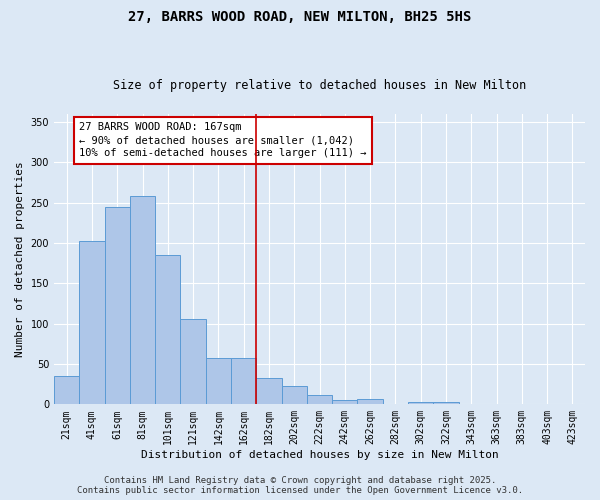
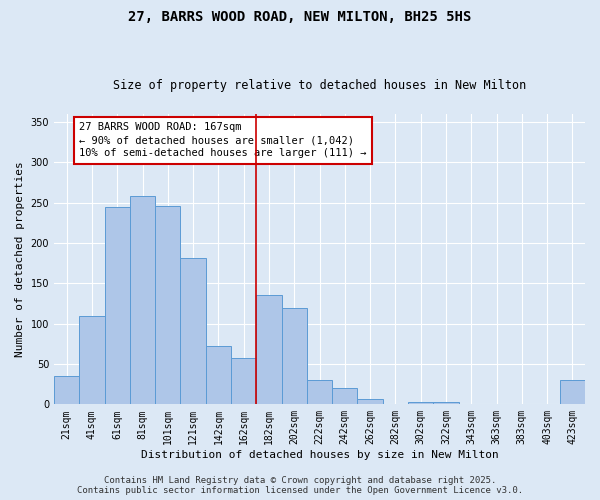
41sqm: 202 -> 110
101sqm: 185 -> 246
121sqm: 106 -> 182
142sqm: 58 -> 72
182sqm: 33 -> 136
202sqm: 23 -> 120
222sqm: 11 -> 30
242sqm: 5 -> 20
423sqm: 1 -> 30
